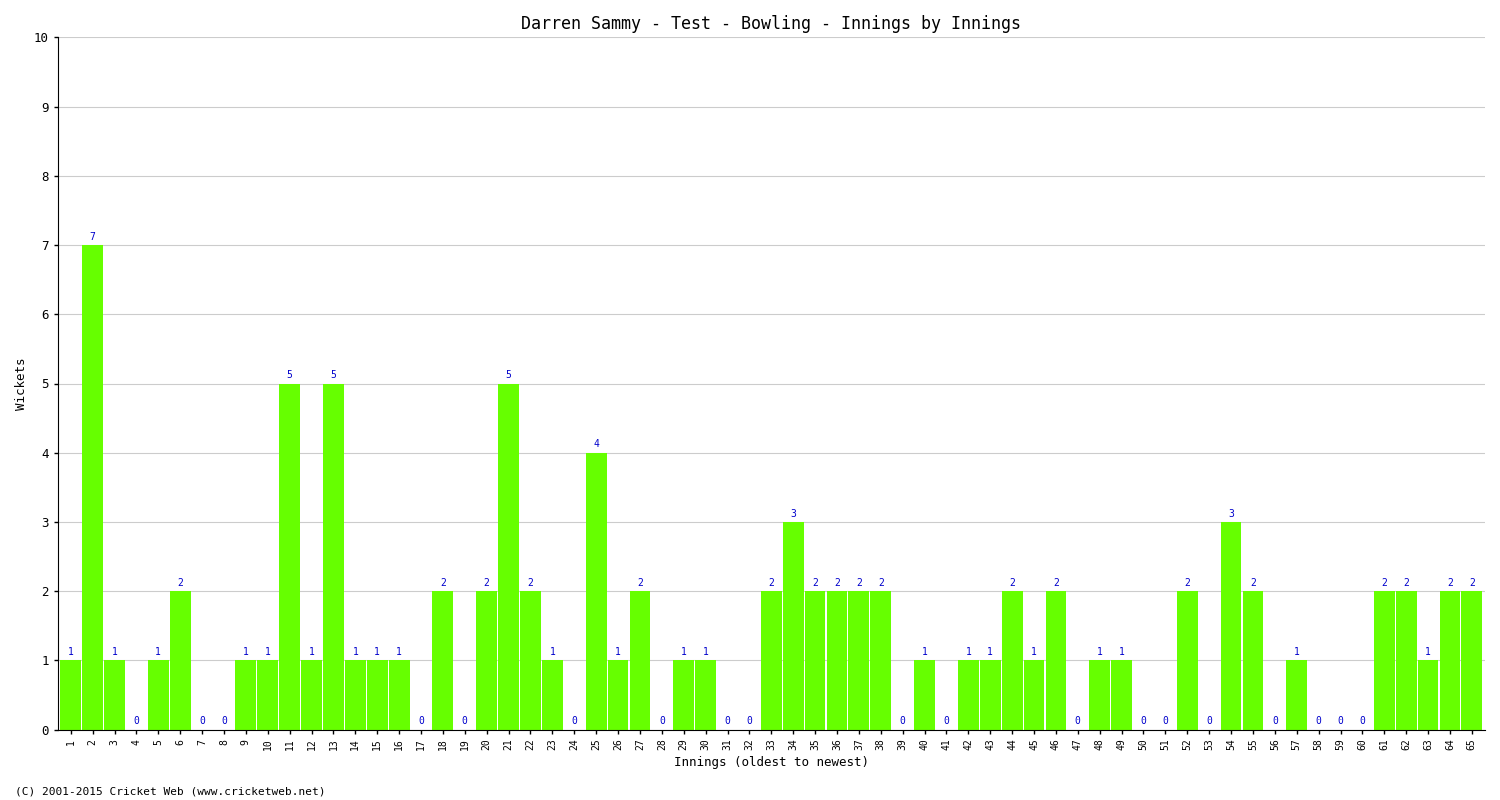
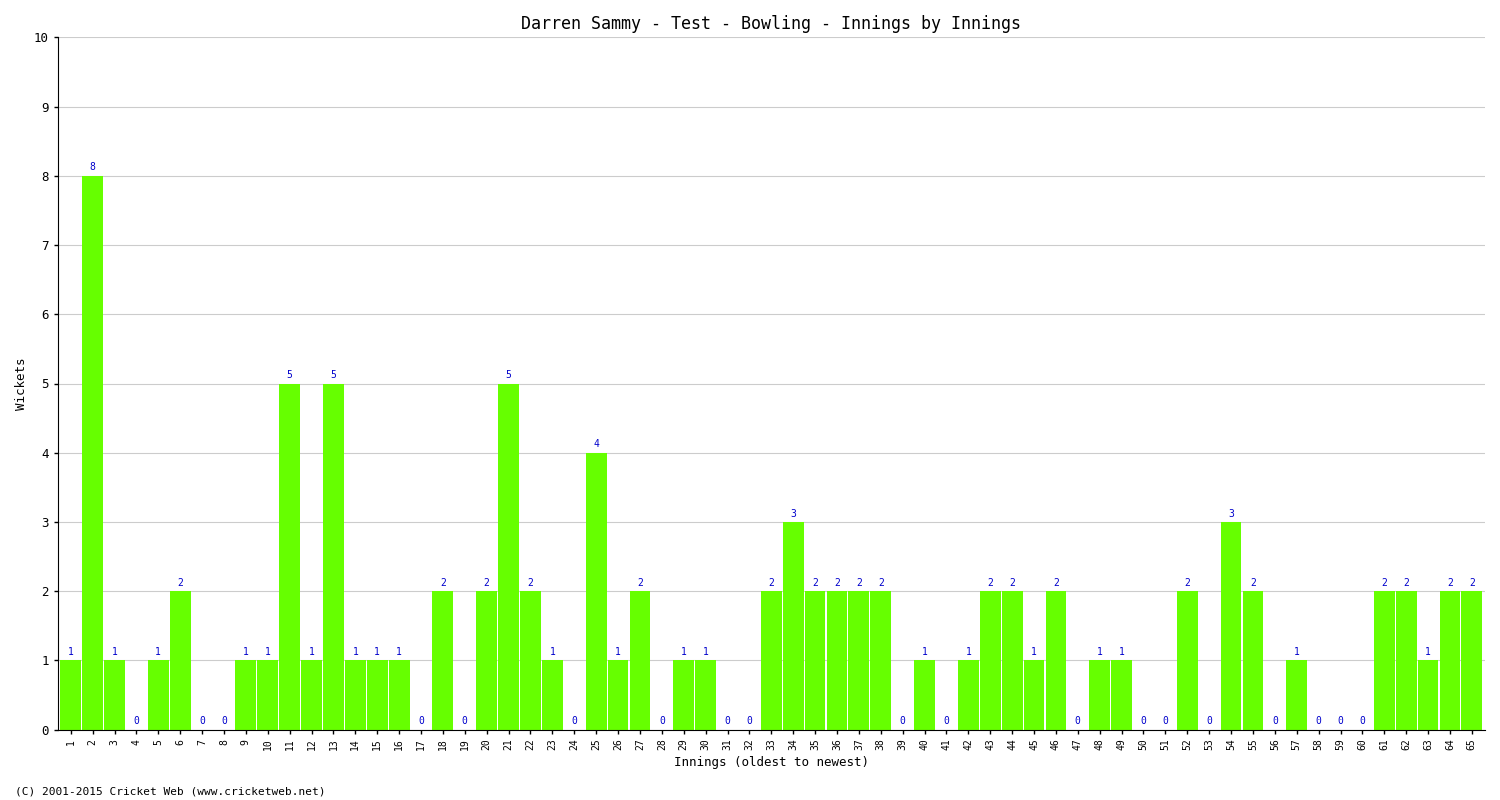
2: 7 -> 8
43: 1 -> 2
